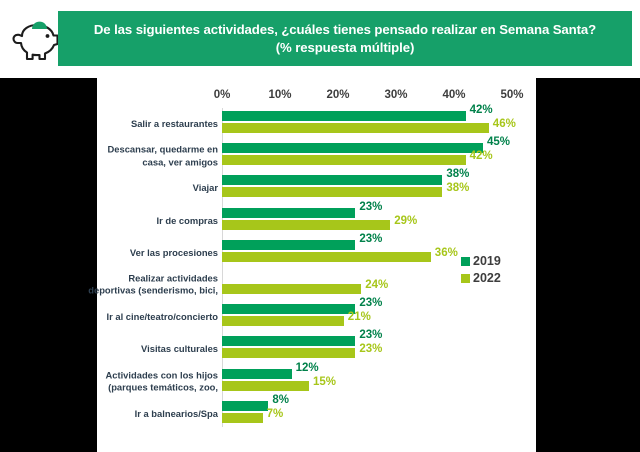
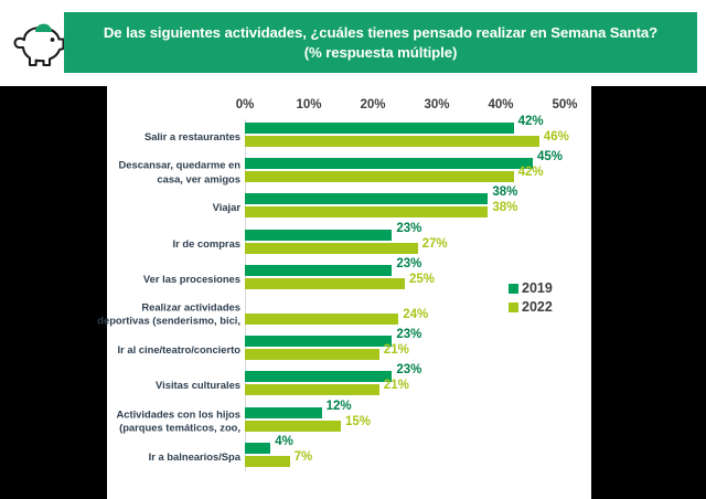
2022/Ir de compras: 29% -> 27%
2022/Ver las procesiones: 36% -> 25%
2022/Visitas culturales: 23% -> 21%
2019/Ir a balnearios/Spa: 8% -> 4%
